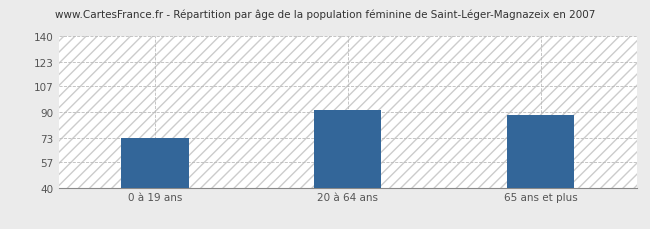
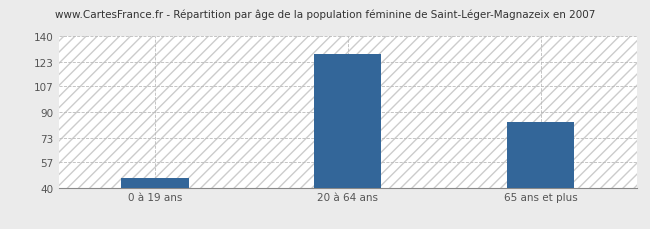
0 à 19 ans: 73 -> 46
20 à 64 ans: 91 -> 128
65 ans et plus: 88 -> 83
